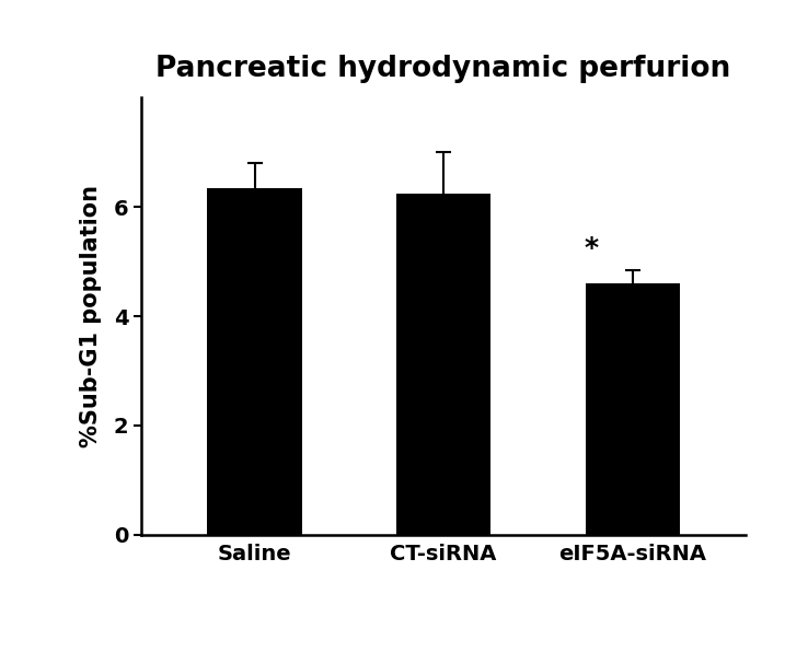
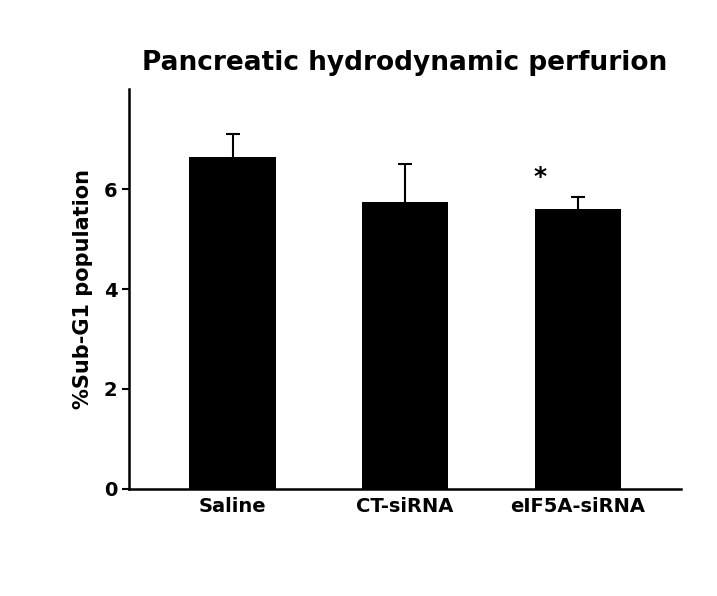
Saline: 6.35 -> 6.65
CT-siRNA: 6.25 -> 5.75
eIF5A-siRNA: 4.60 -> 5.60
